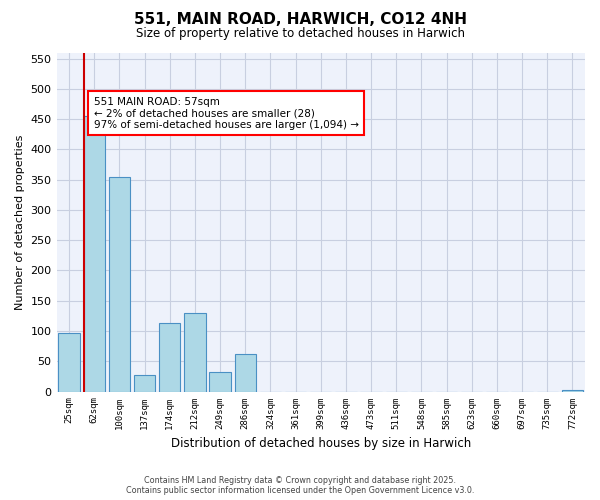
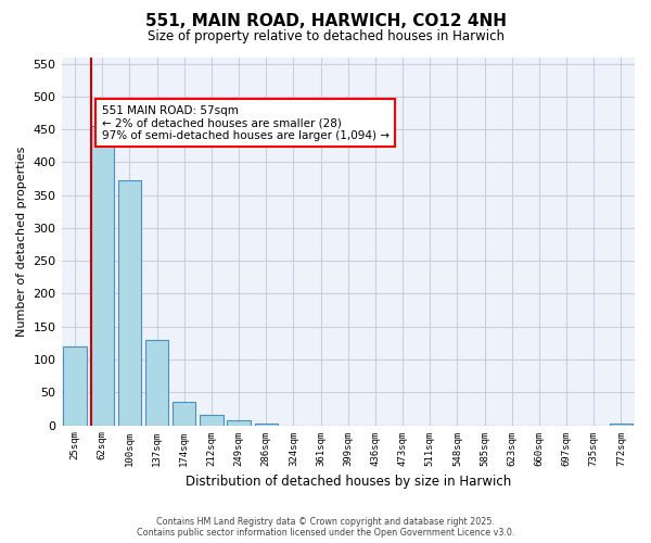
25sqm: 96 -> 120
100sqm: 354 -> 373
137sqm: 28 -> 129
174sqm: 114 -> 35
212sqm: 130 -> 16
249sqm: 32 -> 8
286sqm: 62 -> 3
